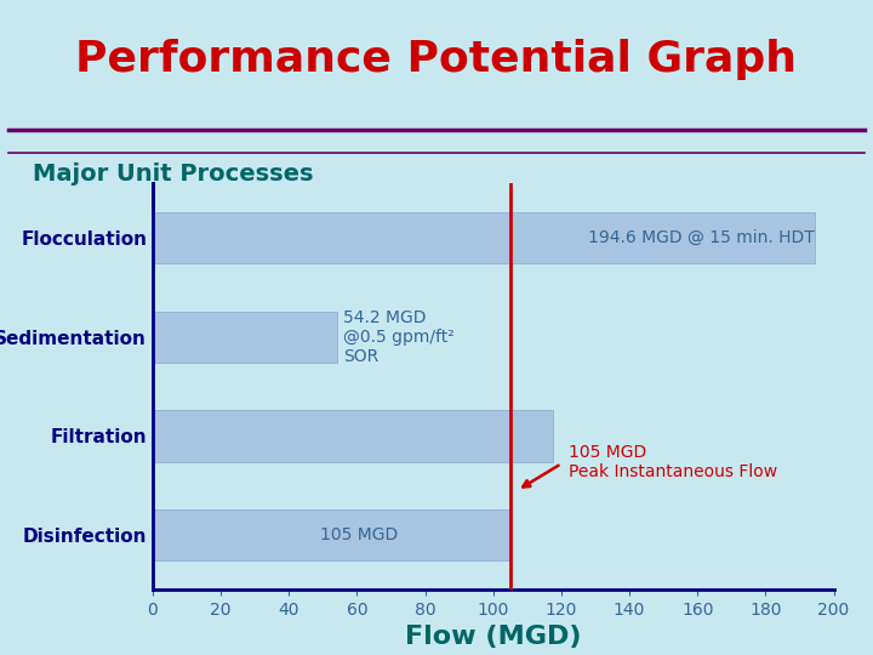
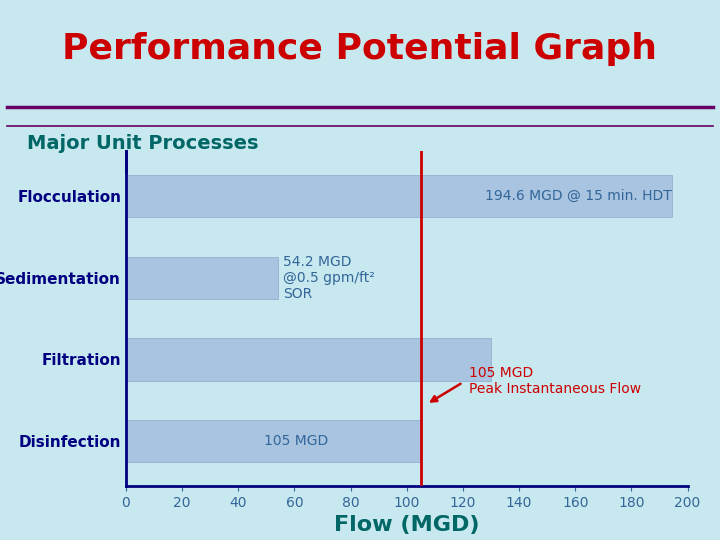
Filtration: 117.5 -> 130.0
